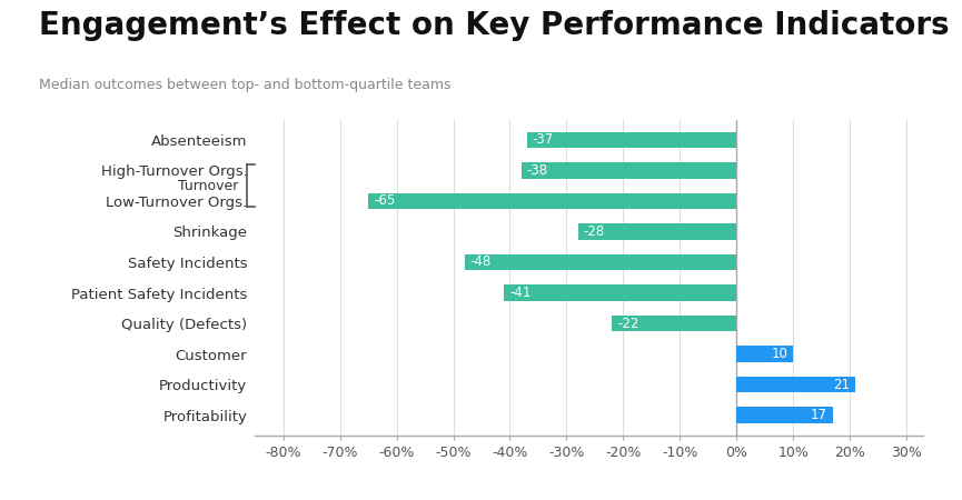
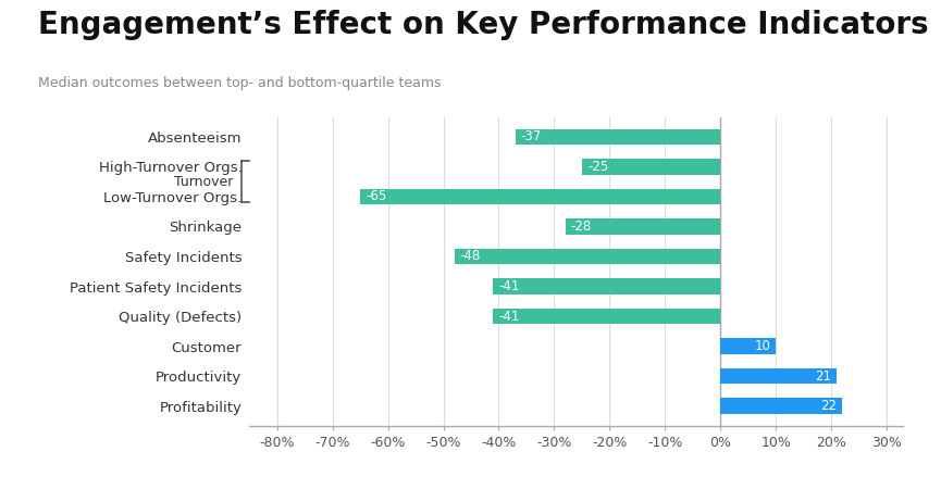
High-Turnover Orgs.: -38 -> -25
Quality (Defects): -22 -> -41
Profitability: 17 -> 22
